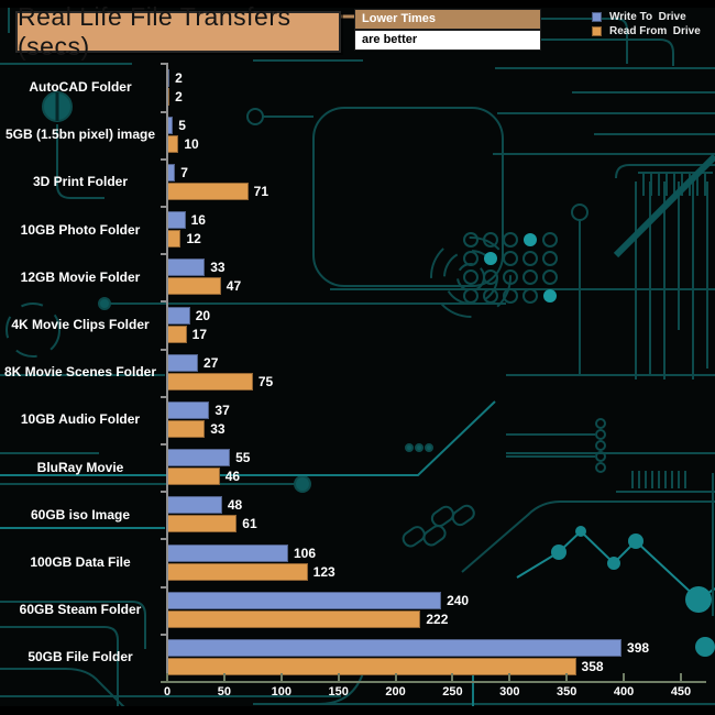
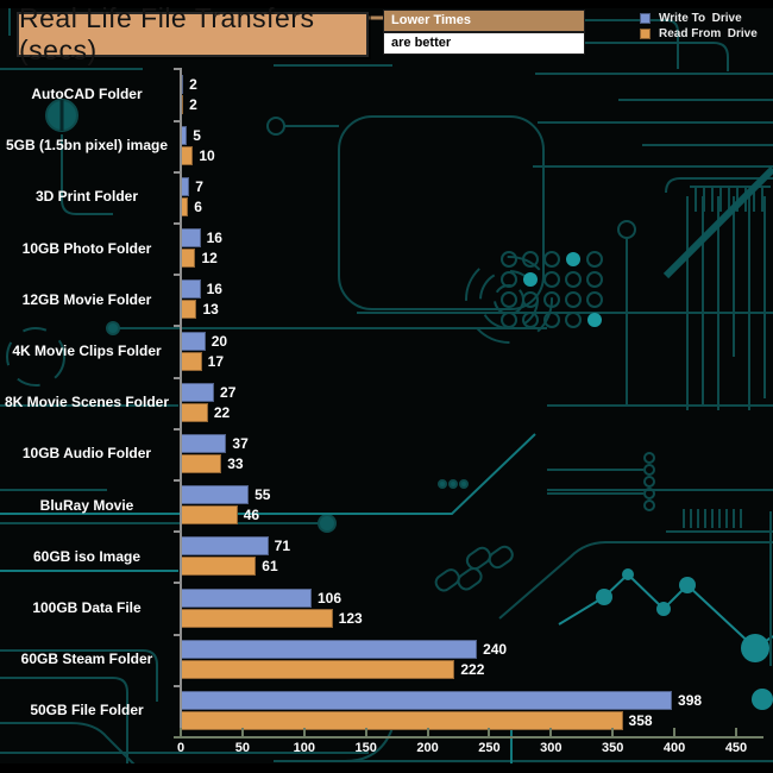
Read From Drive/3D Print Folder: 71 -> 6
Write To Drive/12GB Movie Folder: 33 -> 16
Read From Drive/12GB Movie Folder: 47 -> 13
Read From Drive/8K Movie Scenes Folder: 75 -> 22
Write To Drive/60GB iso Image: 48 -> 71
